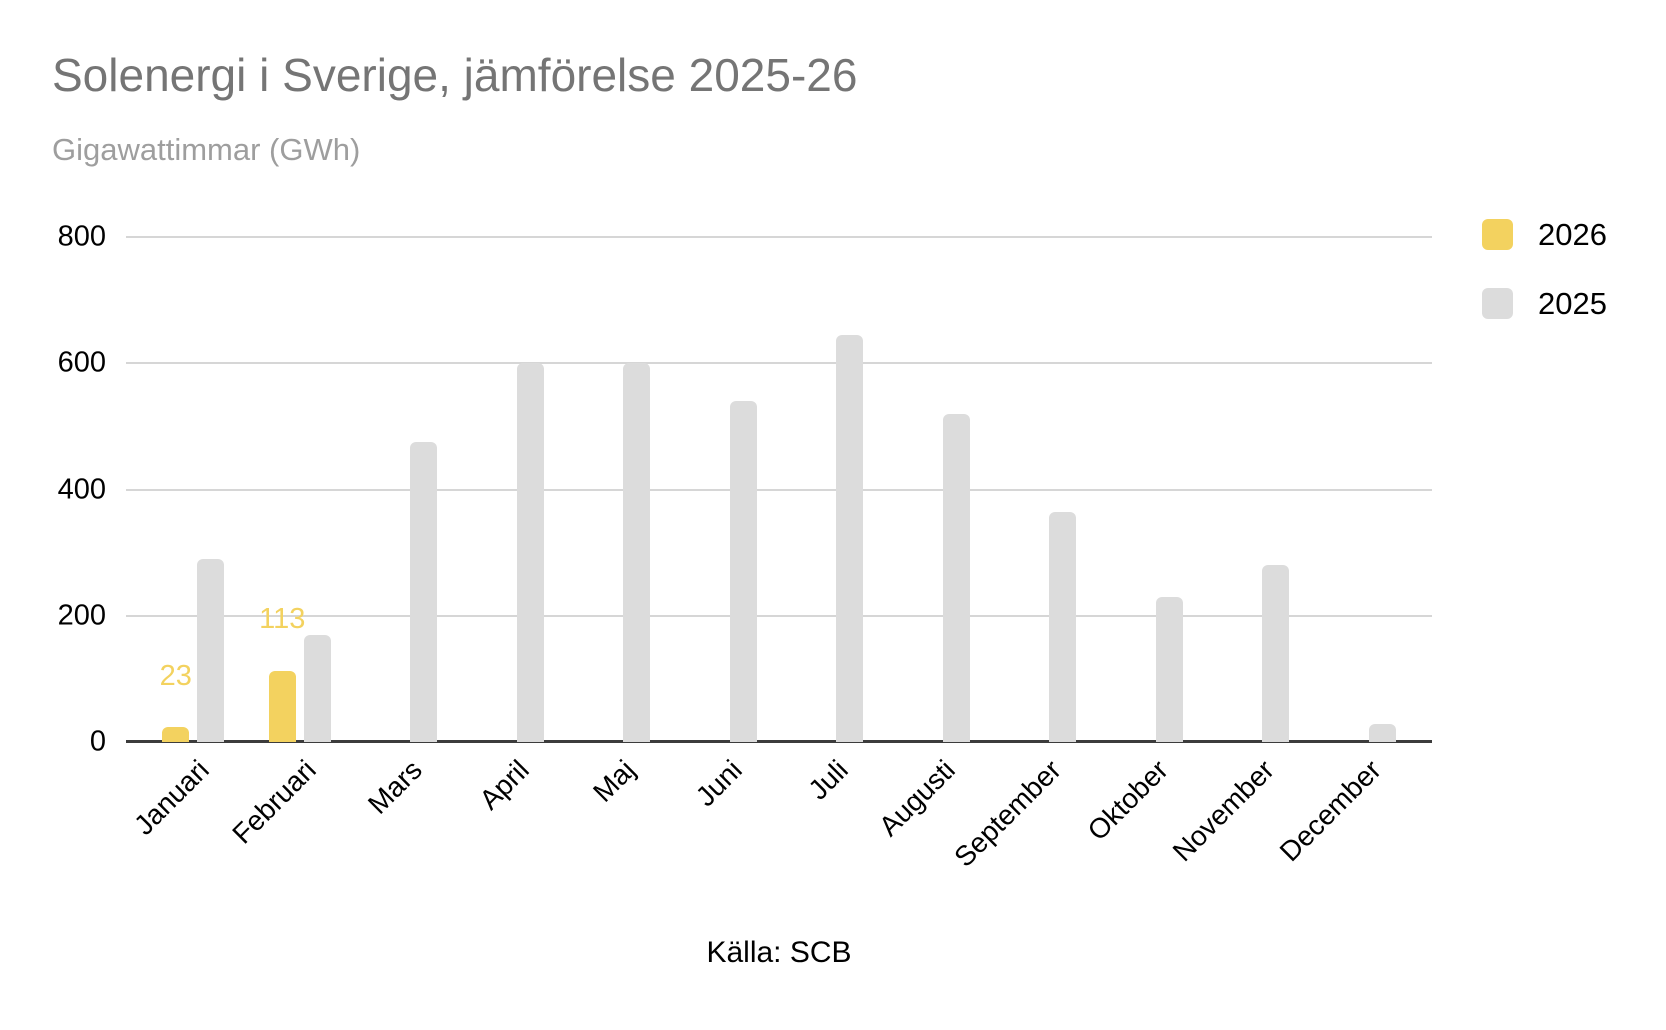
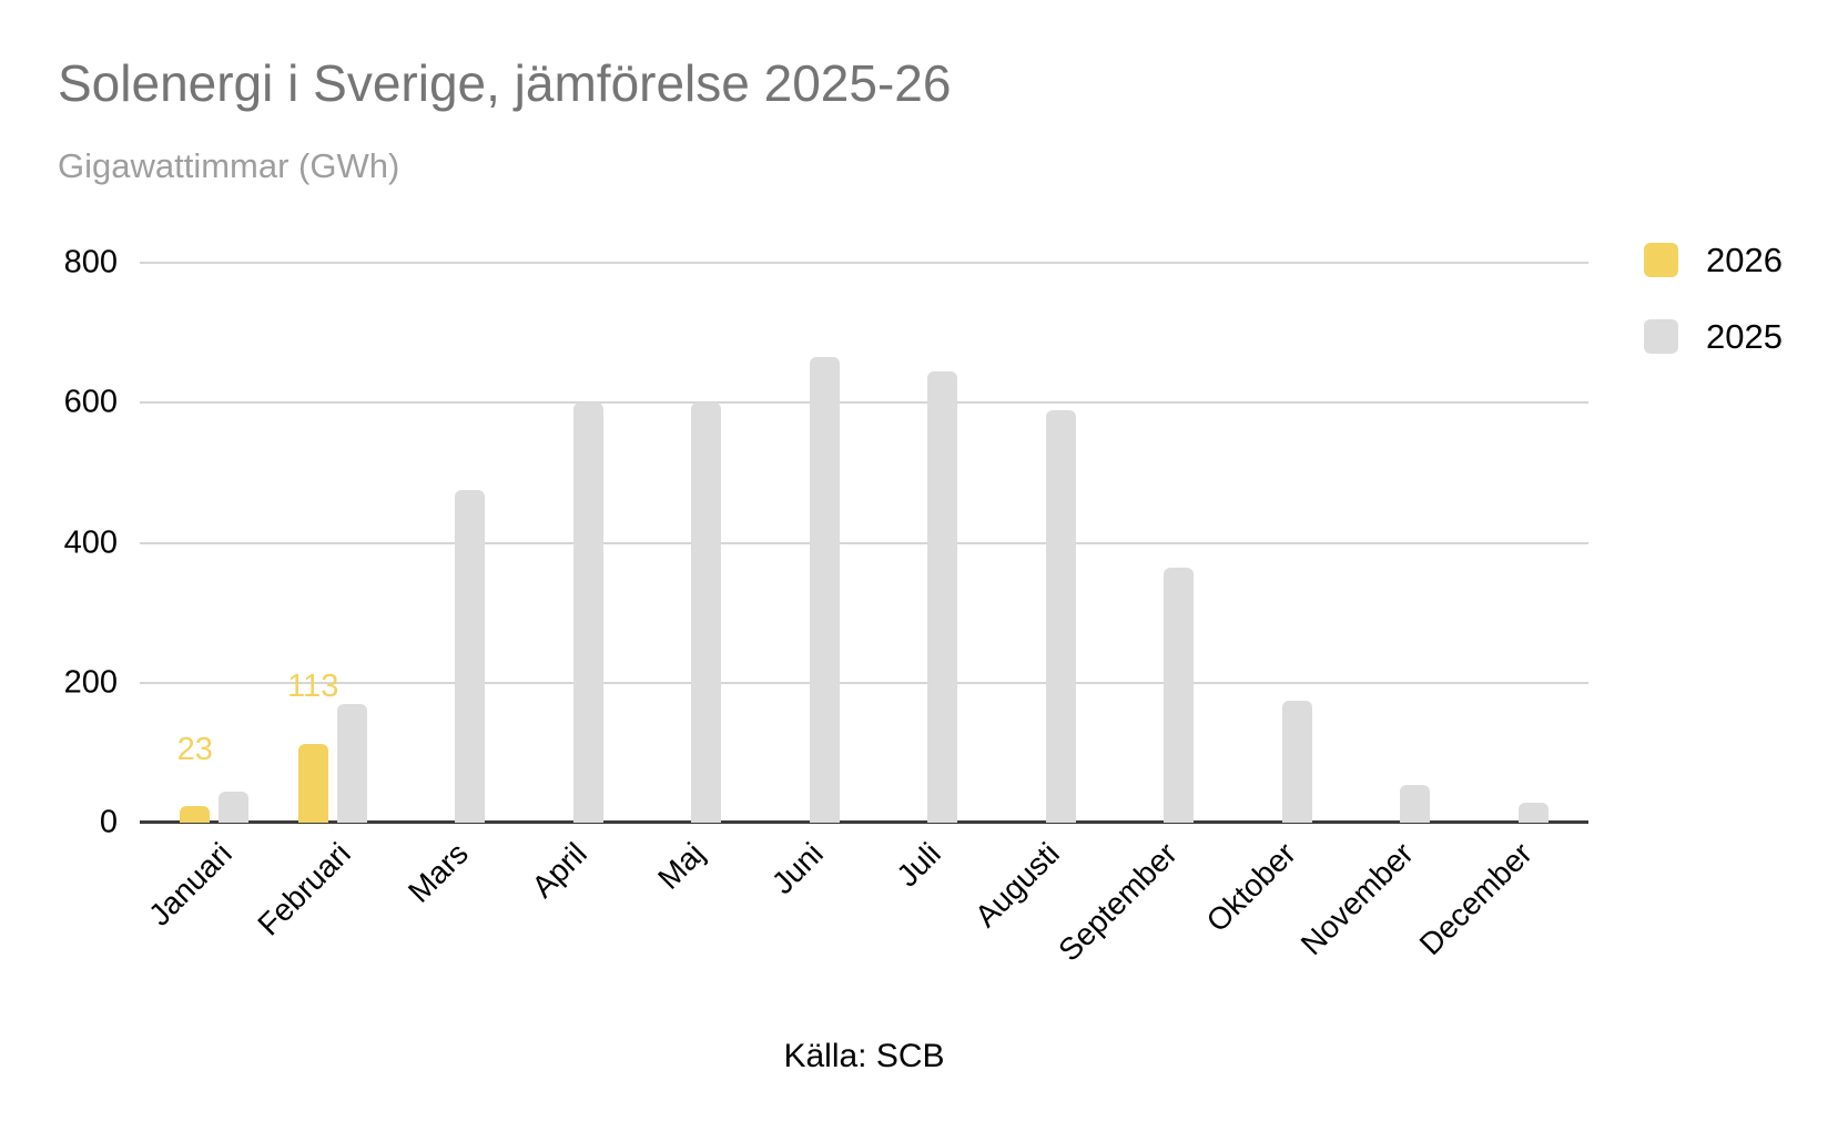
2025/Januari: 290 -> 40
2025/Juni: 540 -> 660
2025/Augusti: 520 -> 590
2025/Oktober: 230 -> 180
2025/November: 280 -> 50
